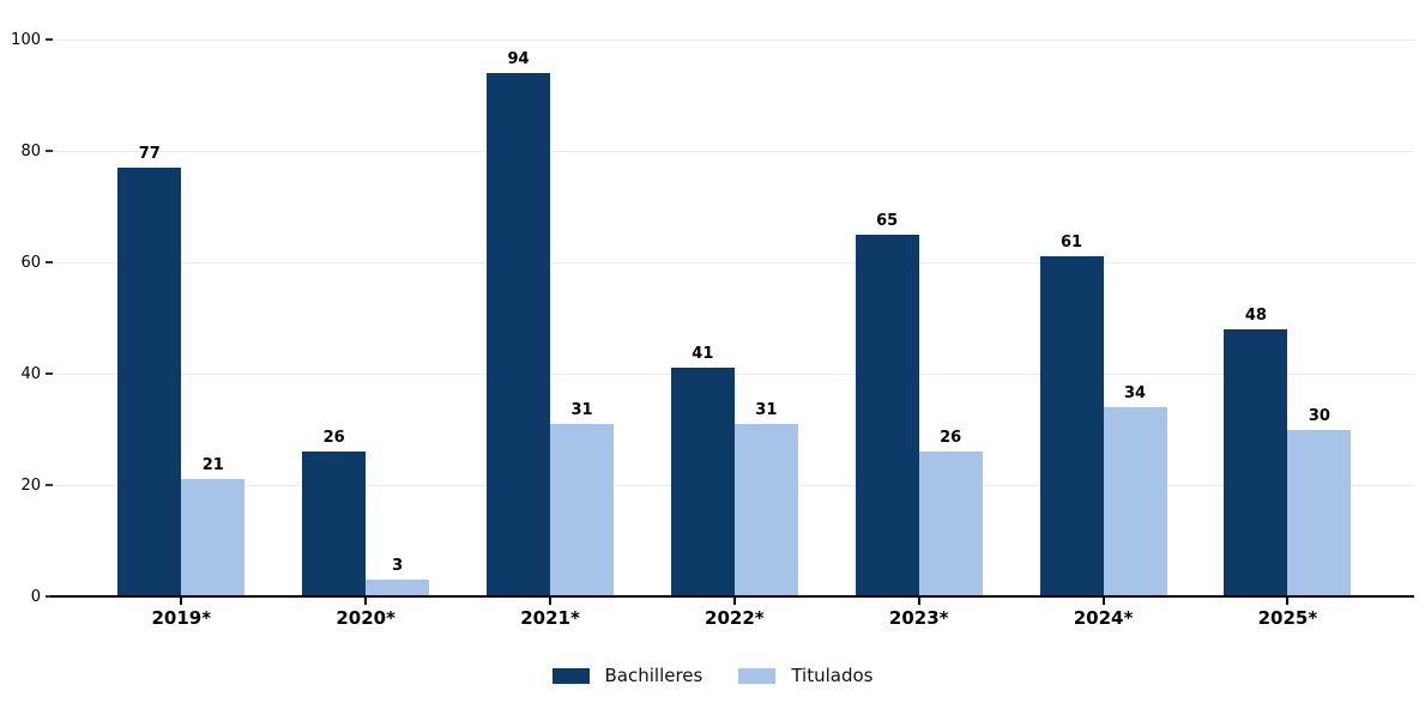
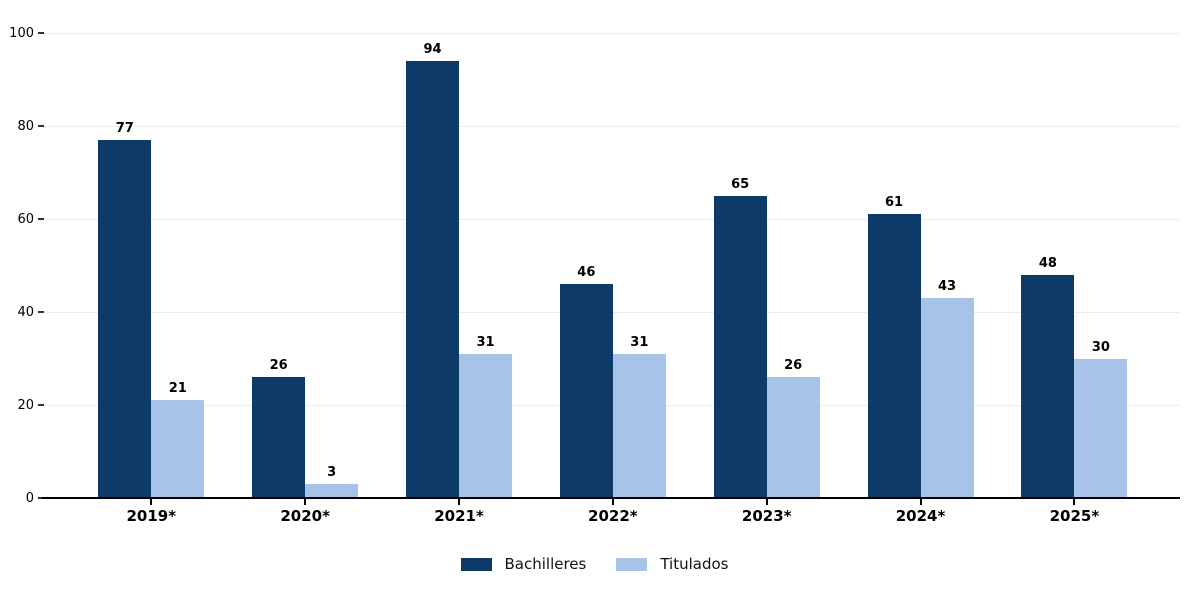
Bachilleres/2022*: 41 -> 46
Titulados/2024*: 34 -> 43
